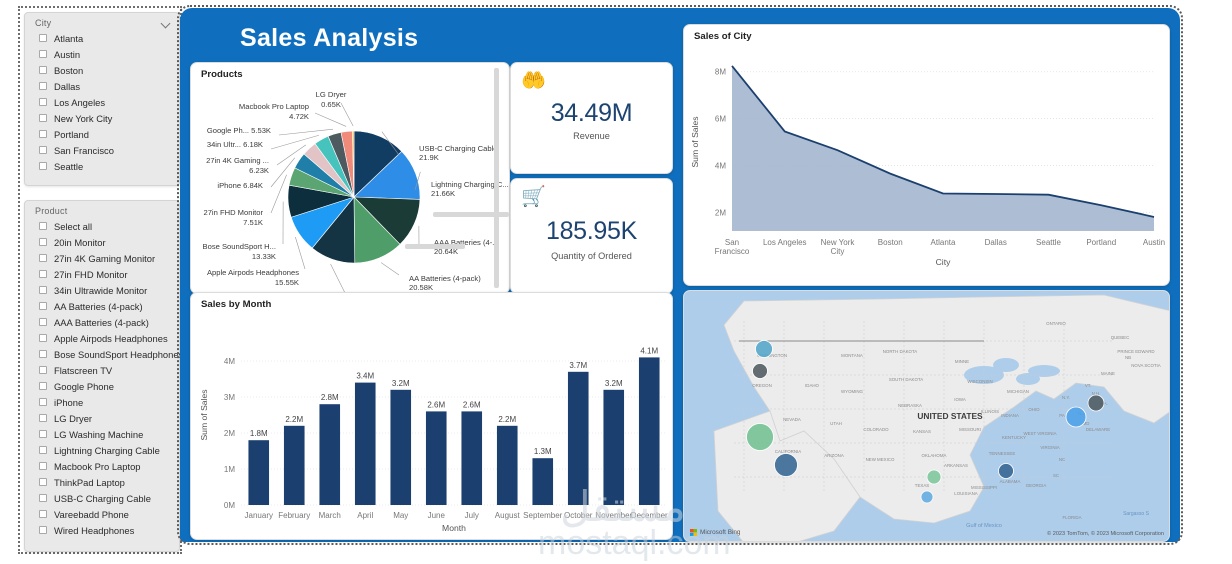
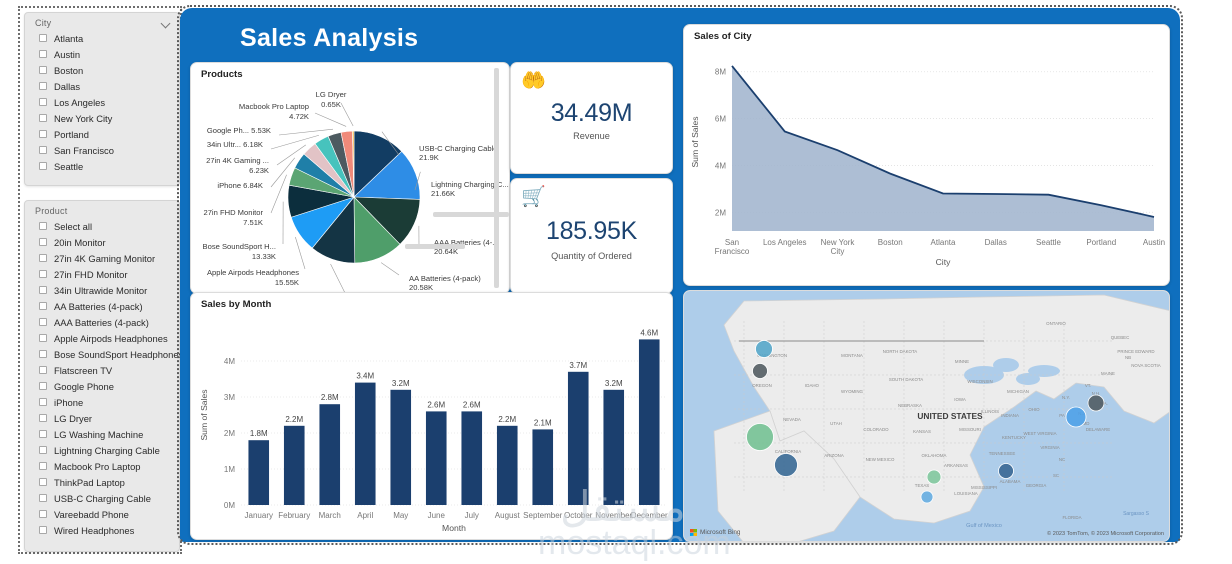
Sales by Month/September: 1.3M -> 2.1M
Sales by Month/December: 4.1M -> 4.6M
